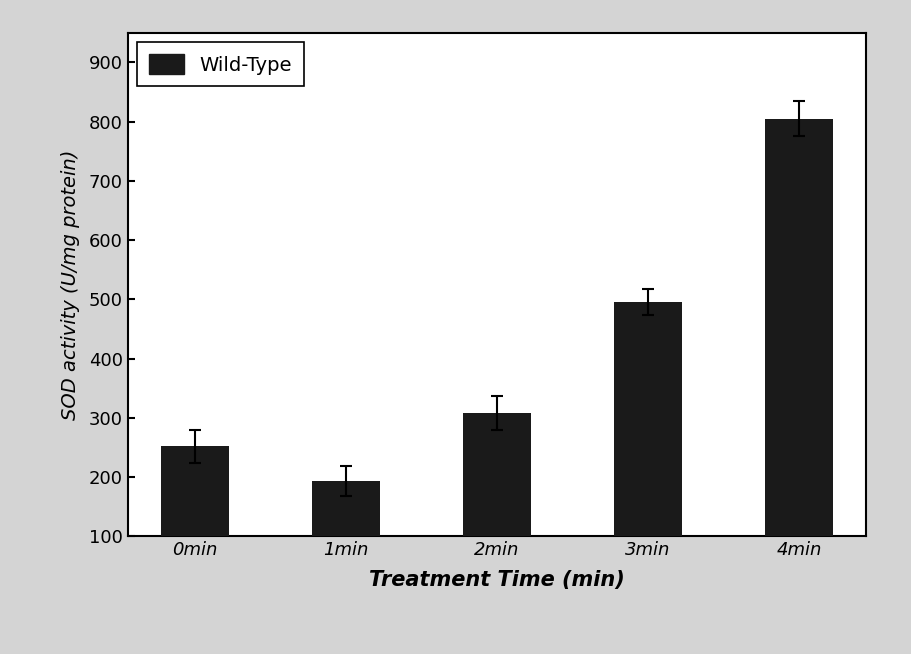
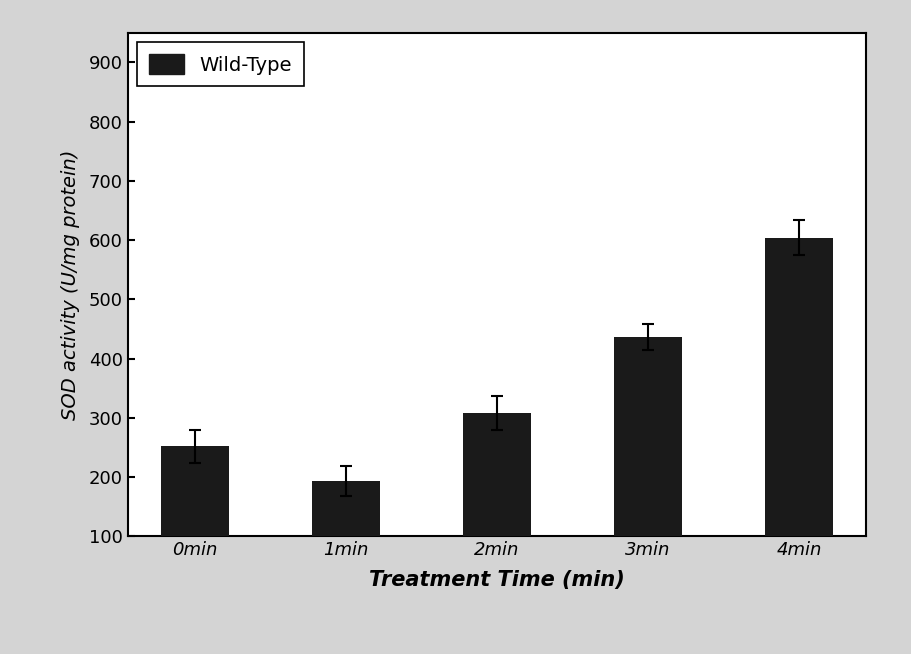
3min: 495 -> 436
4min: 805 -> 604
